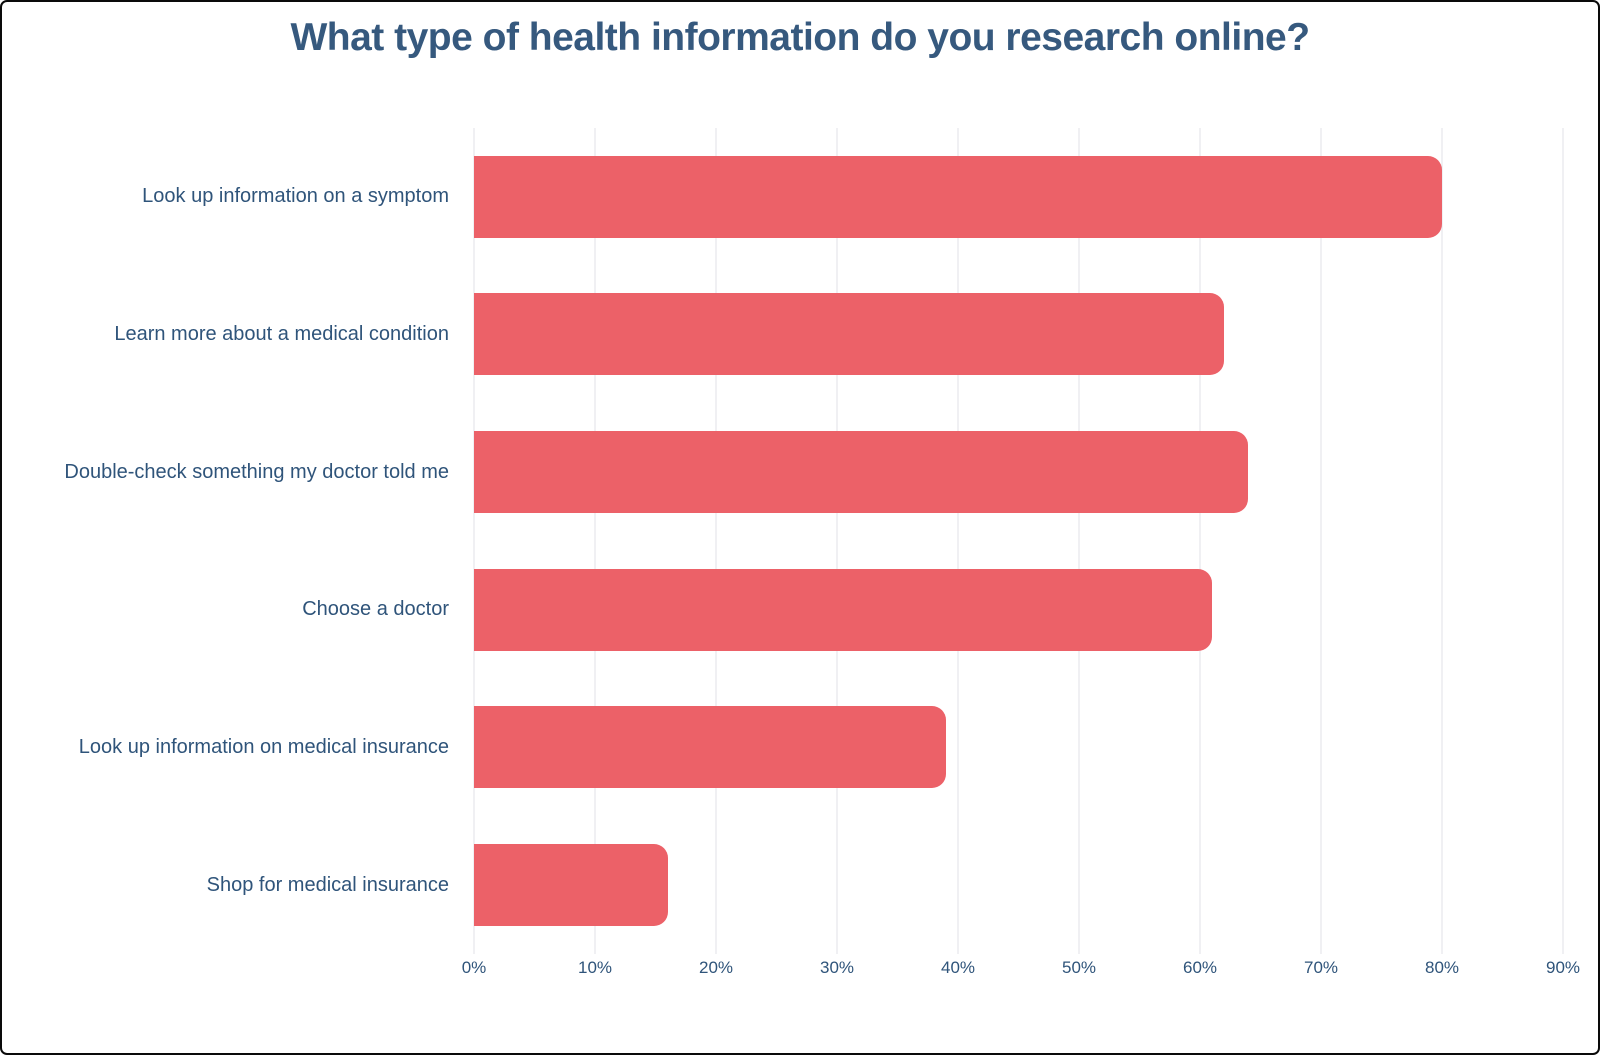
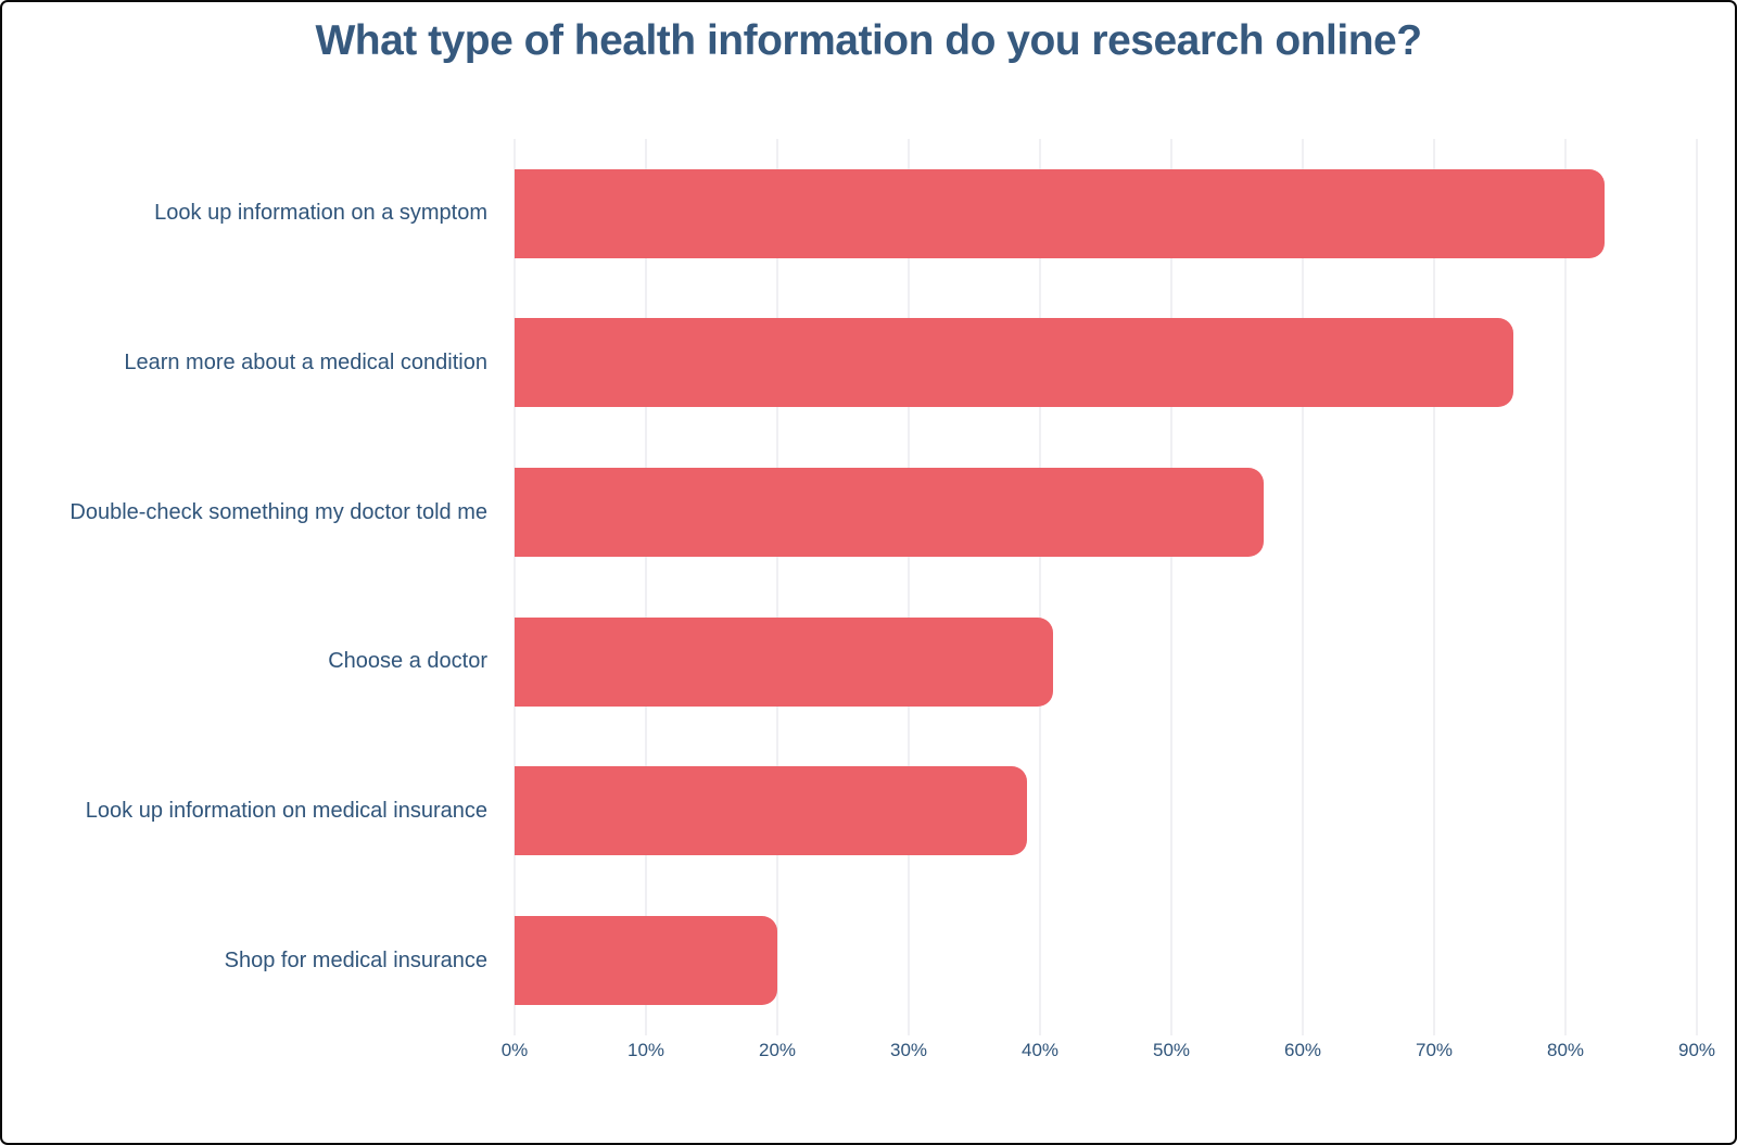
Look up information on a symptom: 80% -> 83%
Learn more about a medical condition: 62% -> 76%
Double-check something my doctor told me: 64% -> 57%
Choose a doctor: 61% -> 41%
Shop for medical insurance: 16% -> 20%
